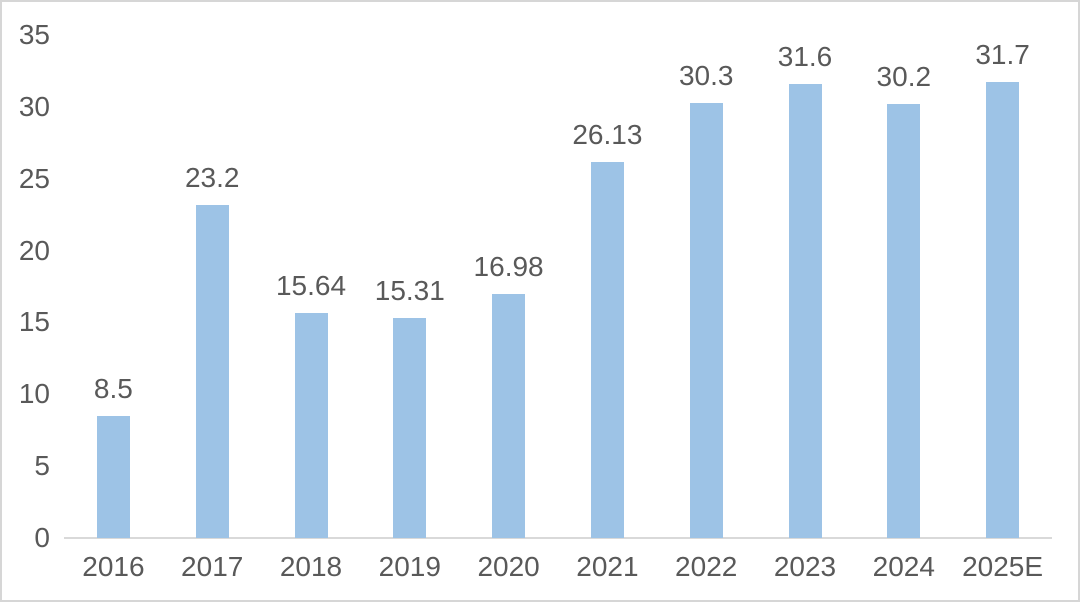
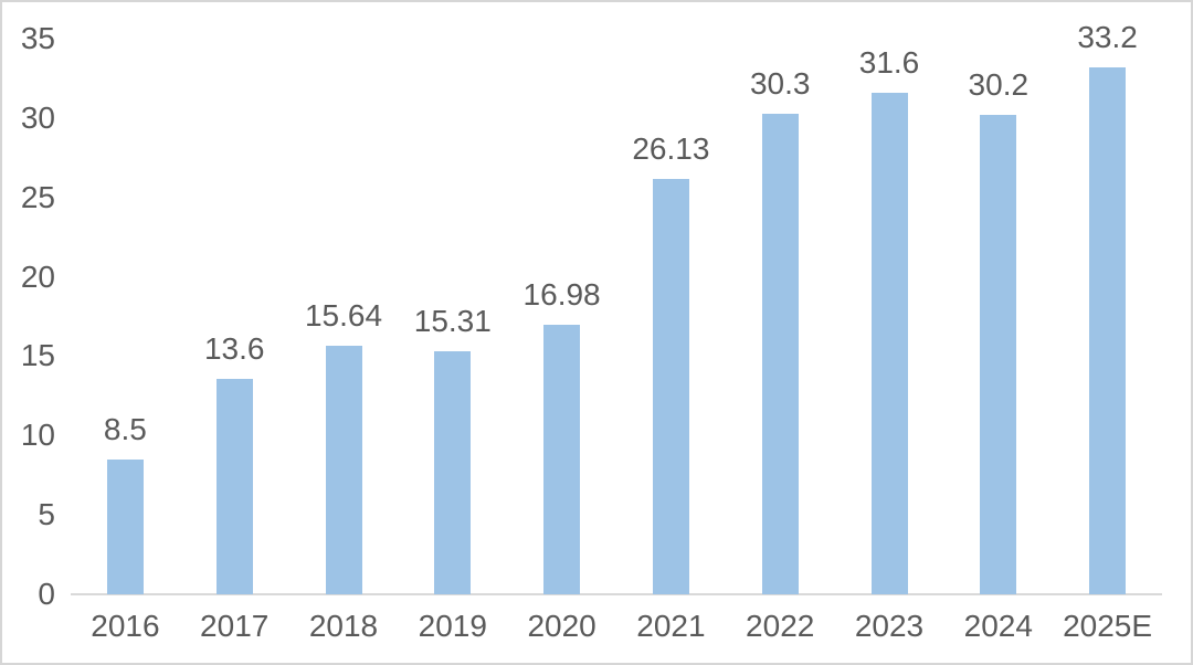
2017: 23.2 -> 13.6
2025E: 31.7 -> 33.2
